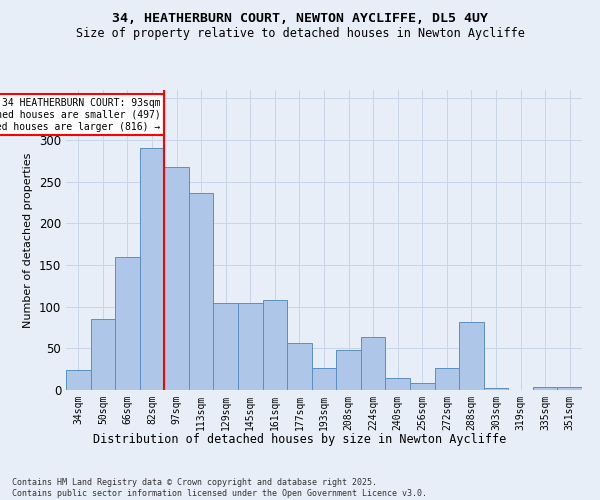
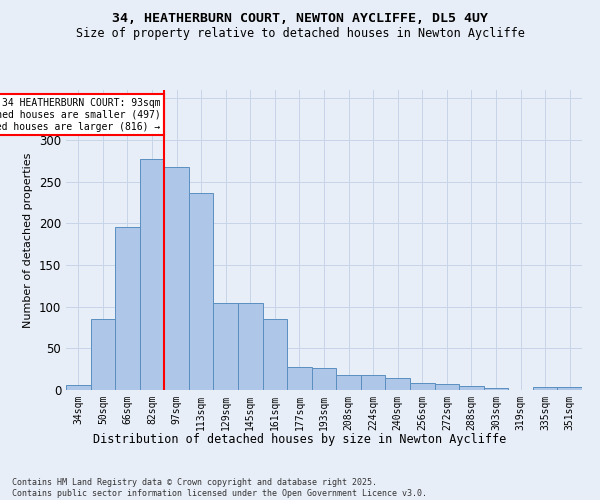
34sqm: 24 -> 6
66sqm: 160 -> 196
82sqm: 290 -> 277
161sqm: 108 -> 85
177sqm: 56 -> 28
208sqm: 48 -> 18
224sqm: 64 -> 18
272sqm: 26 -> 7
288sqm: 82 -> 5
